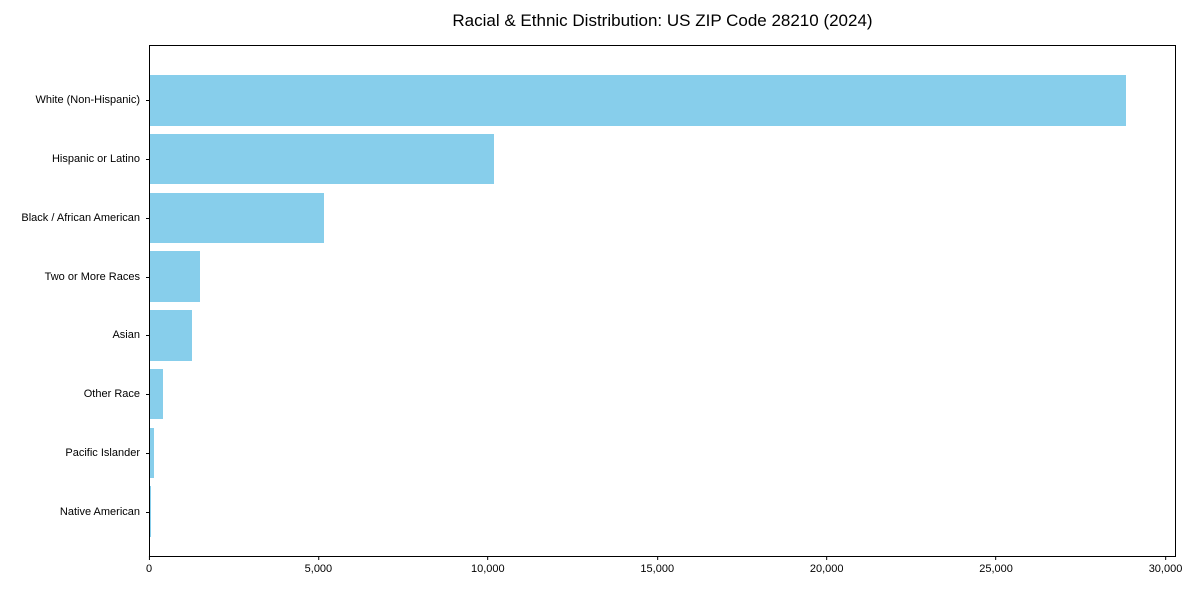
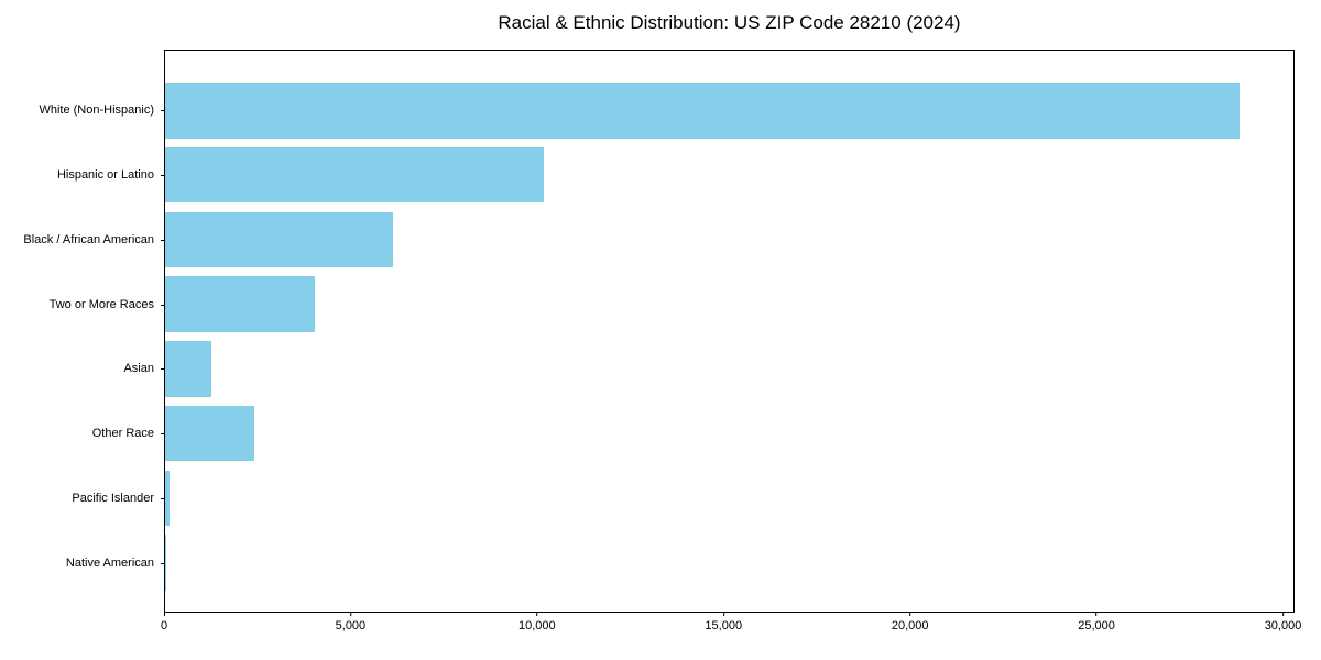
Black / African American: 5100 -> 6100
Two or More Races: 1500 -> 4000
Other Race: 400 -> 2400
